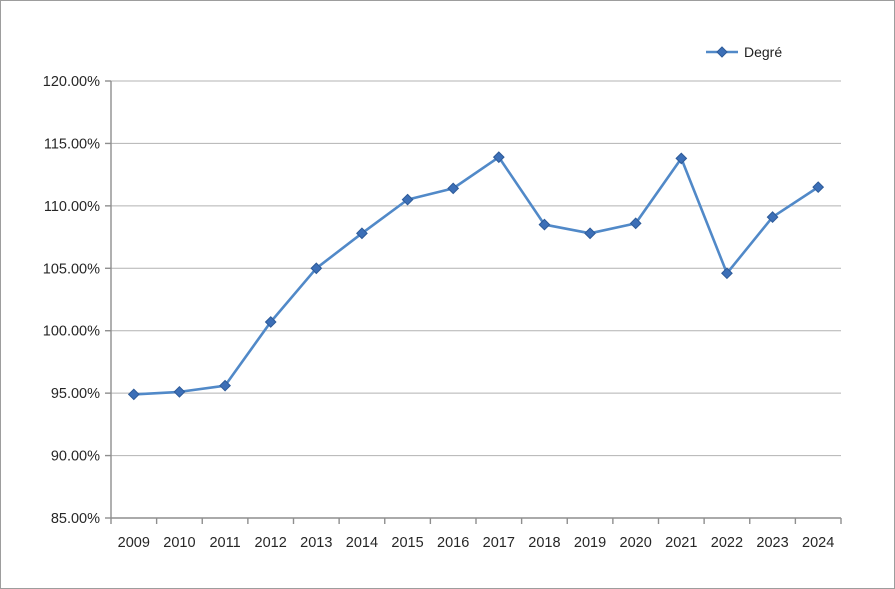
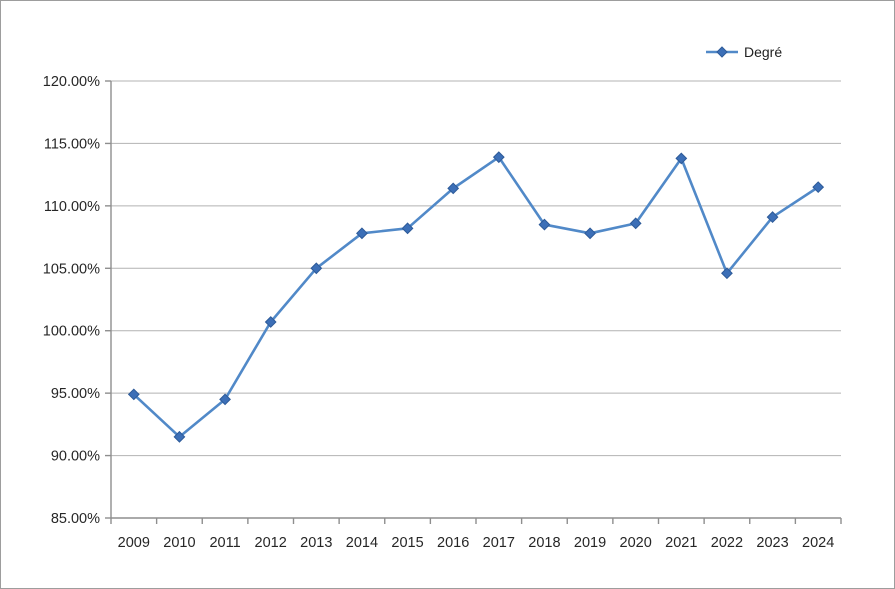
2010: 95.1% -> 91.5%
2011: 95.6% -> 94.5%
2015: 110.5% -> 108.2%
